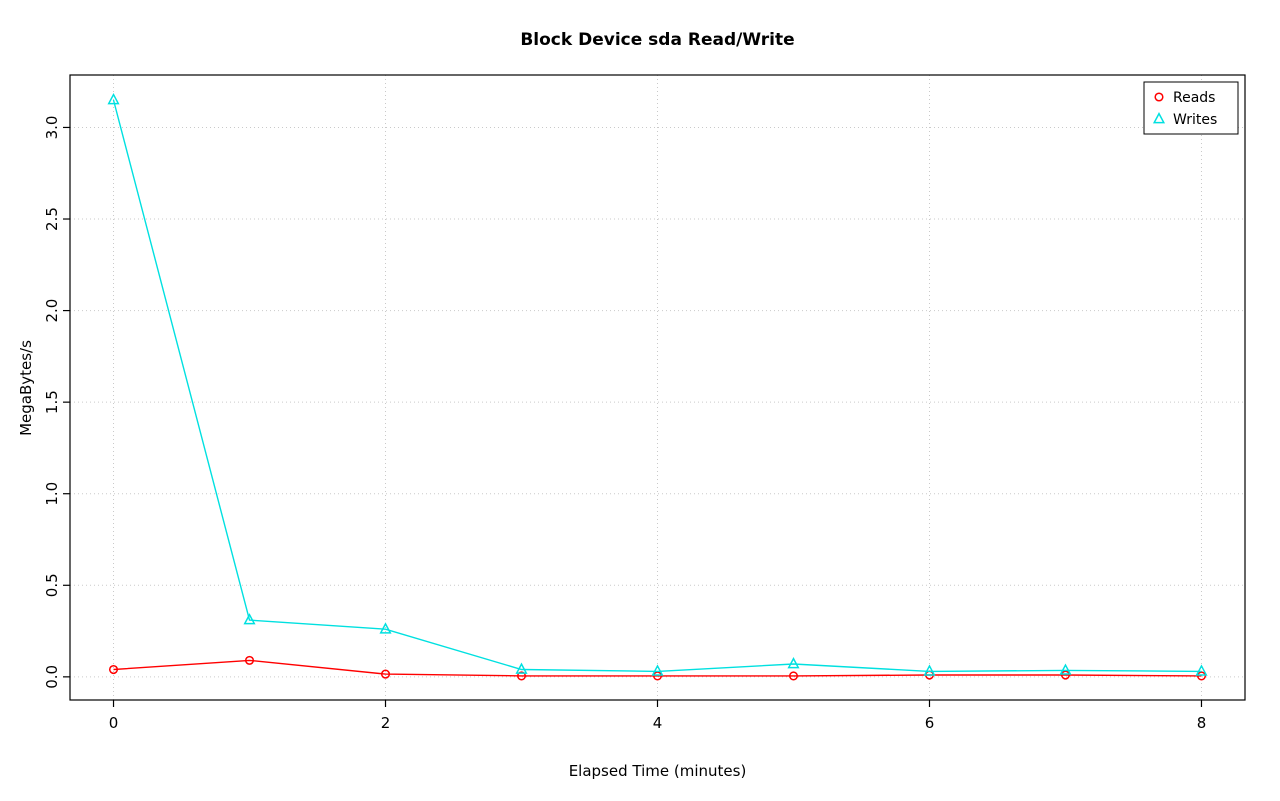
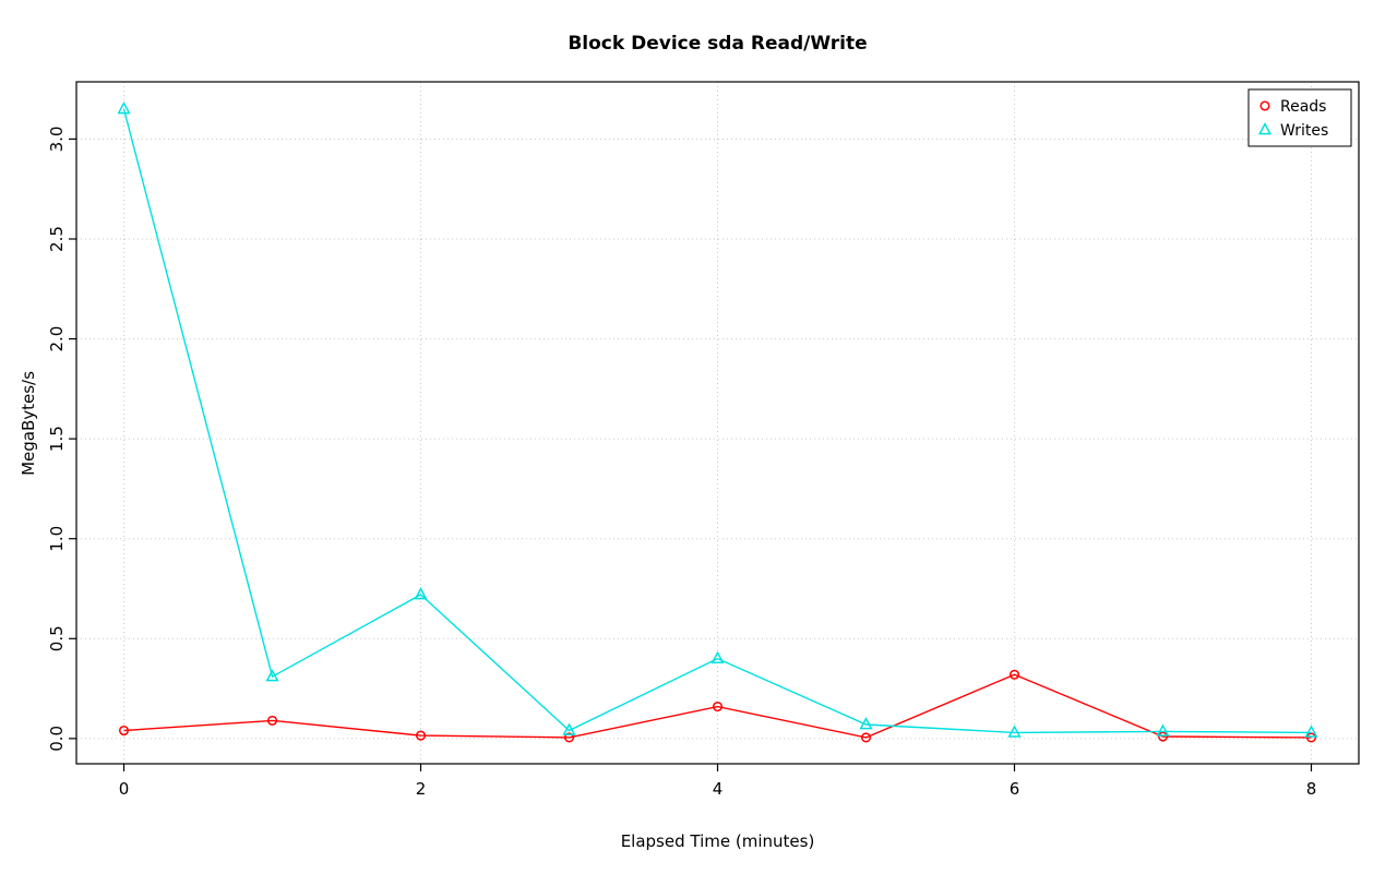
Writes/2: 0.26 -> 0.72
Reads/4: 0.01 -> 0.16
Writes/4: 0.03 -> 0.40
Reads/6: 0.01 -> 0.32
